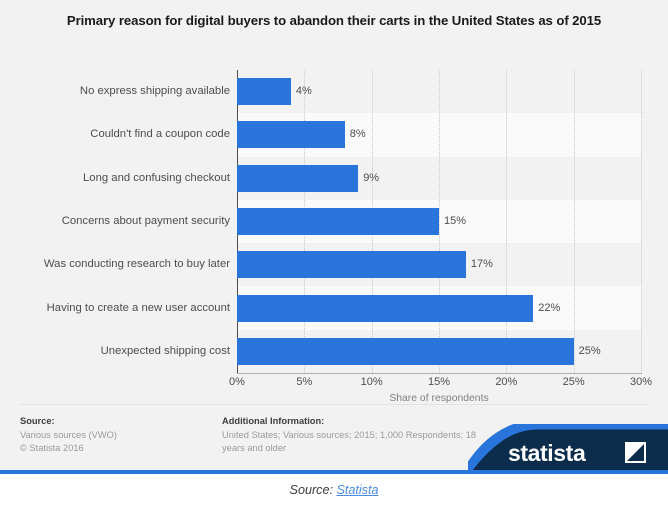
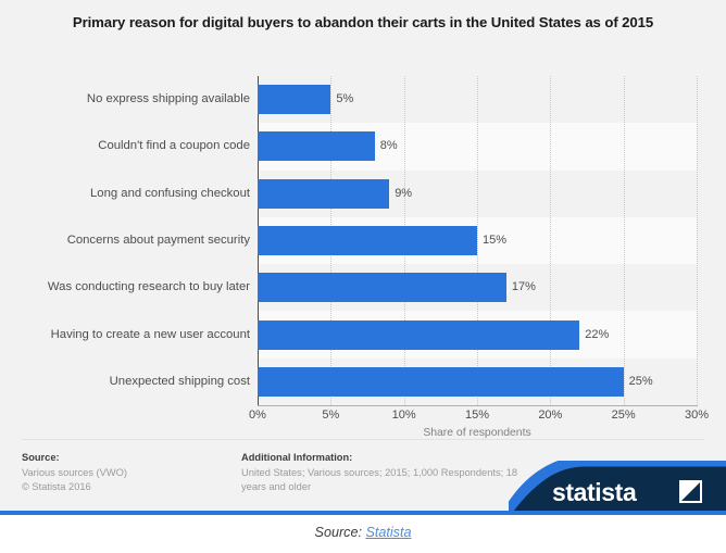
No express shipping available: 4% -> 5%
